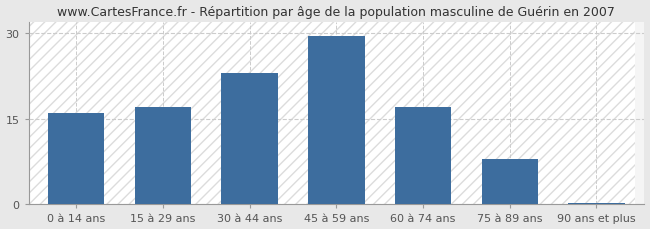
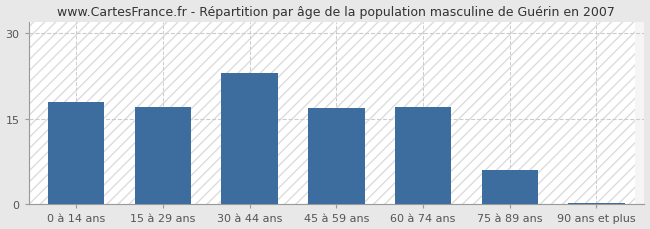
0 à 14 ans: 16.0 -> 18.0
45 à 59 ans: 29.5 -> 16.8
75 à 89 ans: 8.0 -> 6.0
